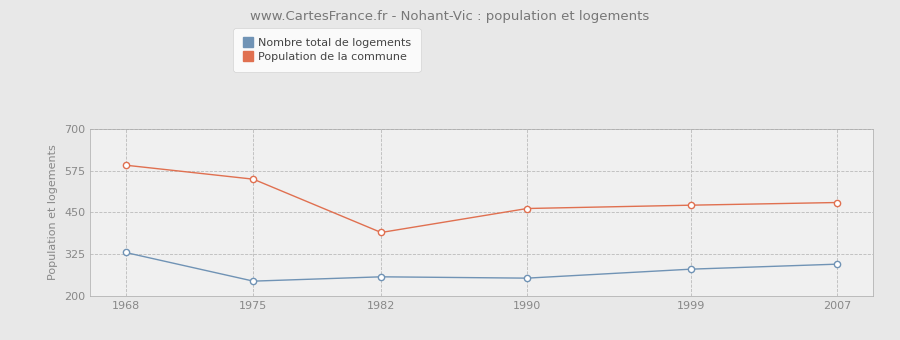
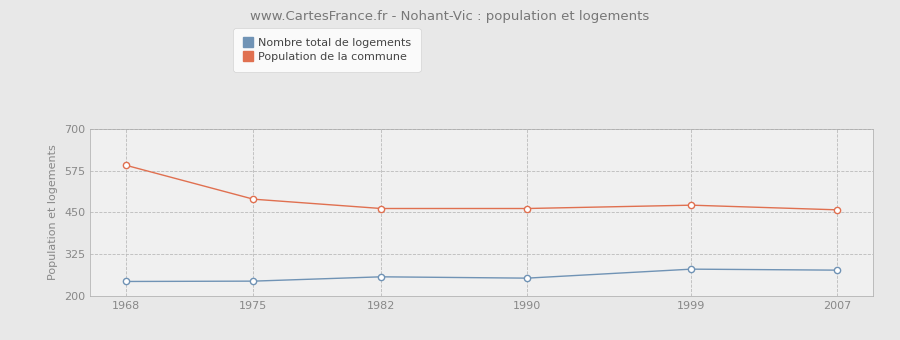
Nombre total de logements/1968: 330 -> 243
Population de la commune/1975: 550 -> 490
Population de la commune/1982: 390 -> 462
Nombre total de logements/2007: 295 -> 277
Population de la commune/2007: 480 -> 458
